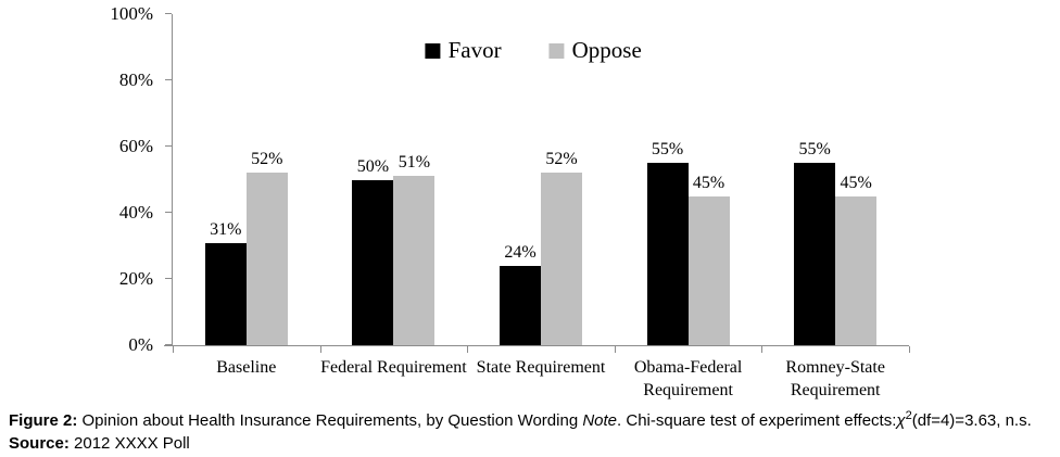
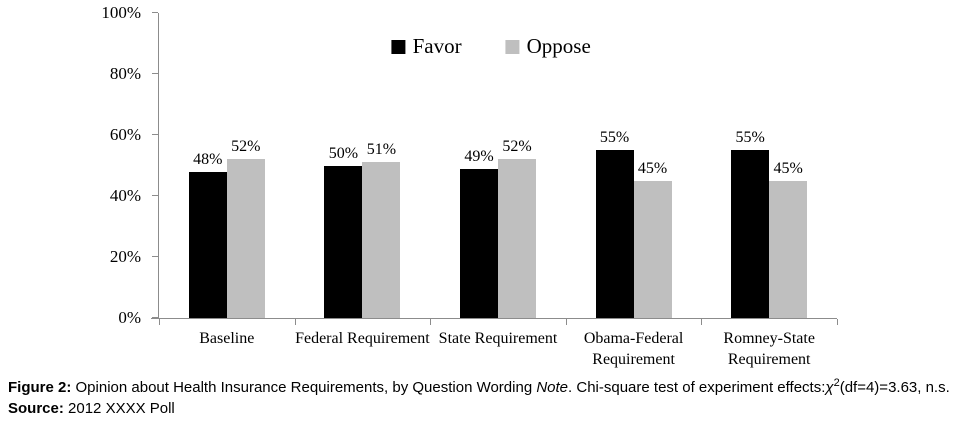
Favor/Baseline: 31% -> 48%
Favor/State Requirement: 24% -> 49%
